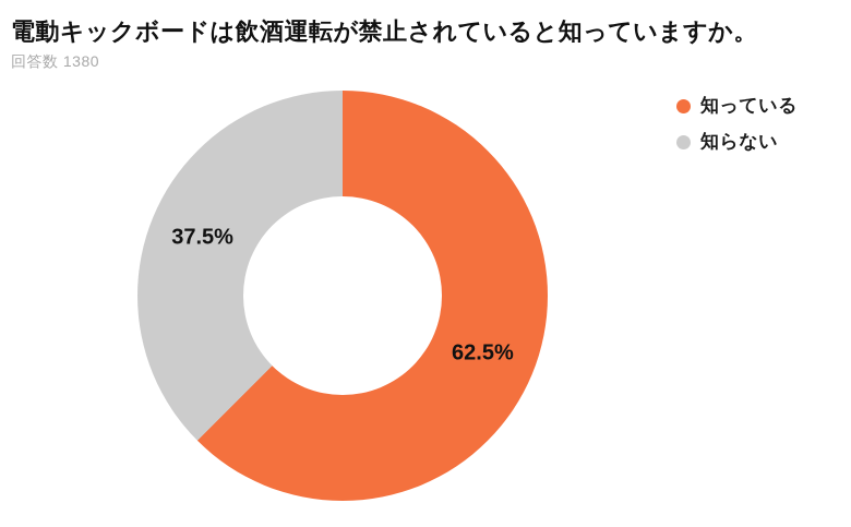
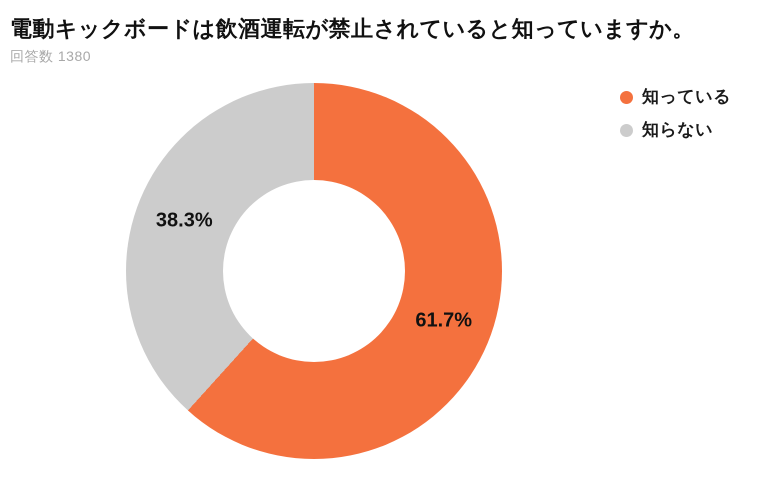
知っている: 62.5% -> 61.7%
知らない: 37.5% -> 38.3%
